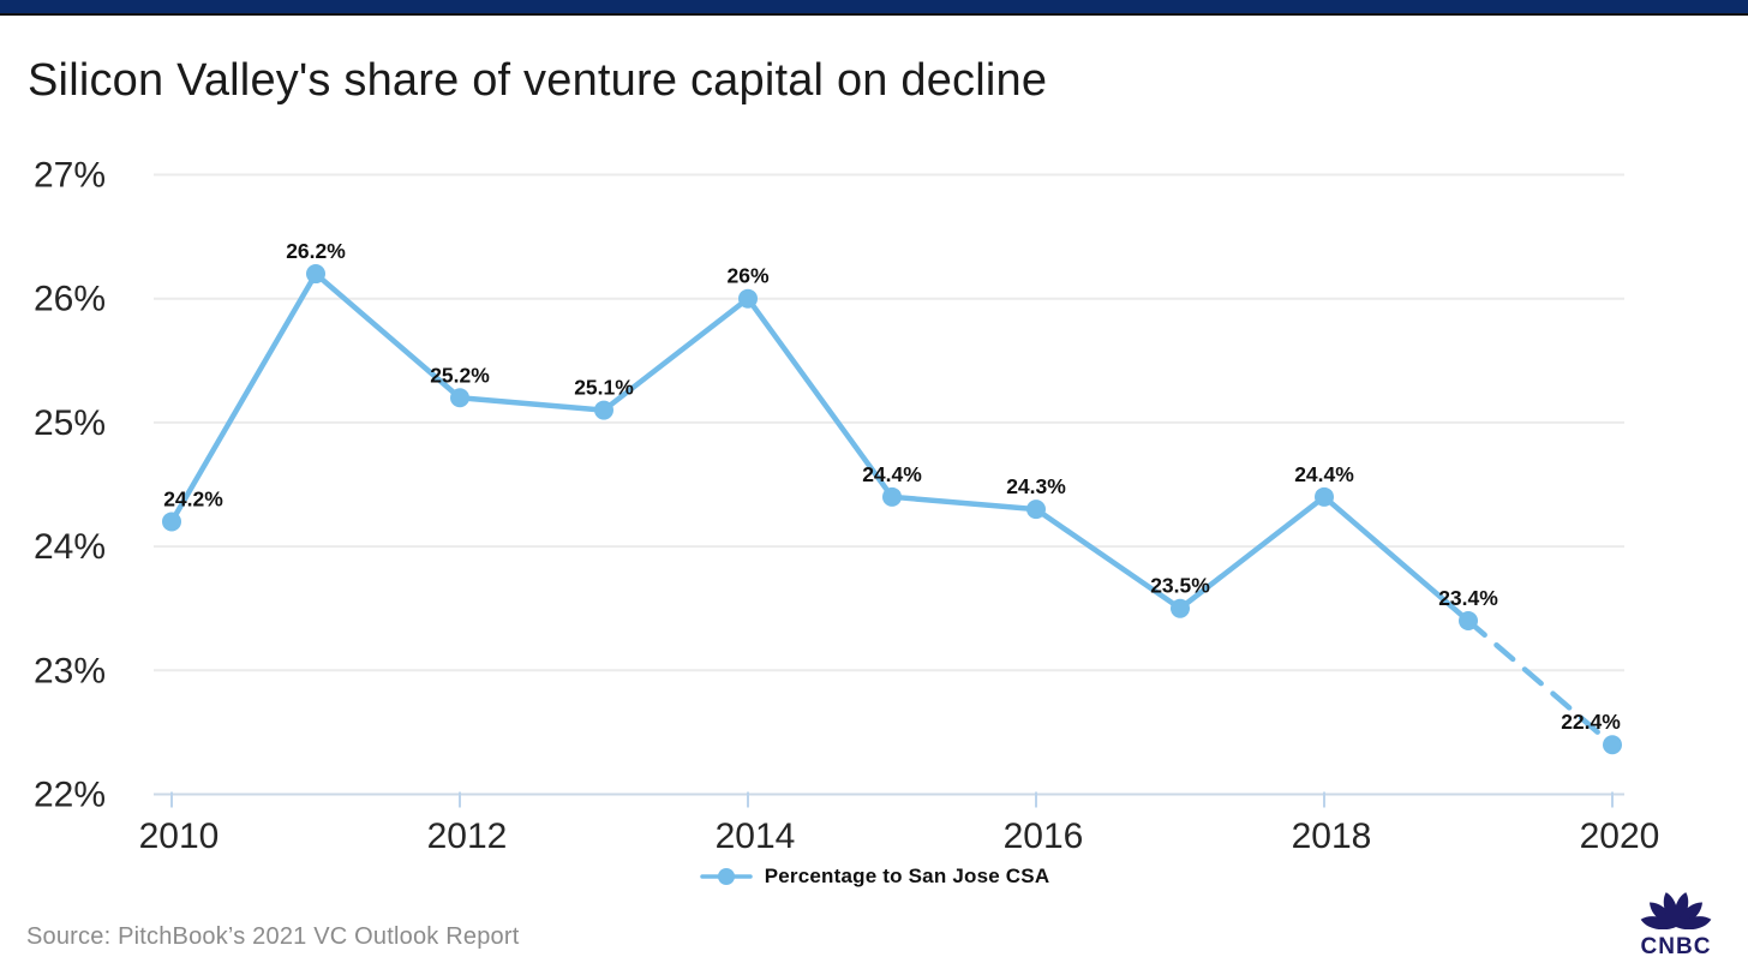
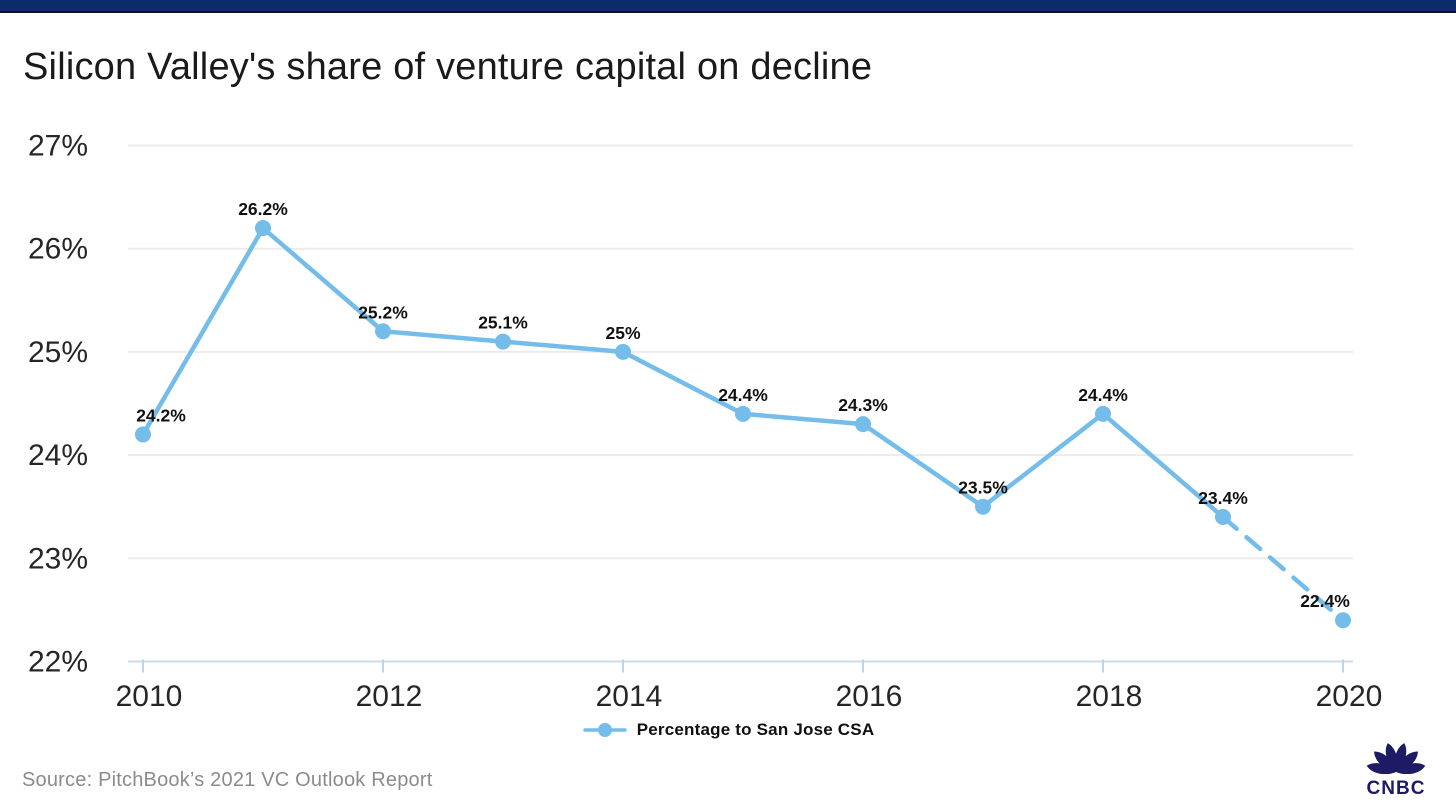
2014: 26% -> 25%
